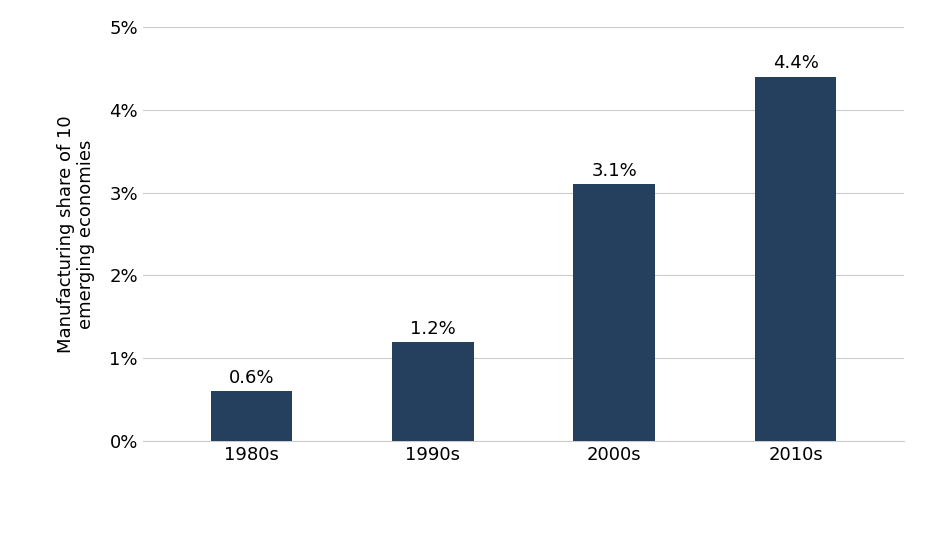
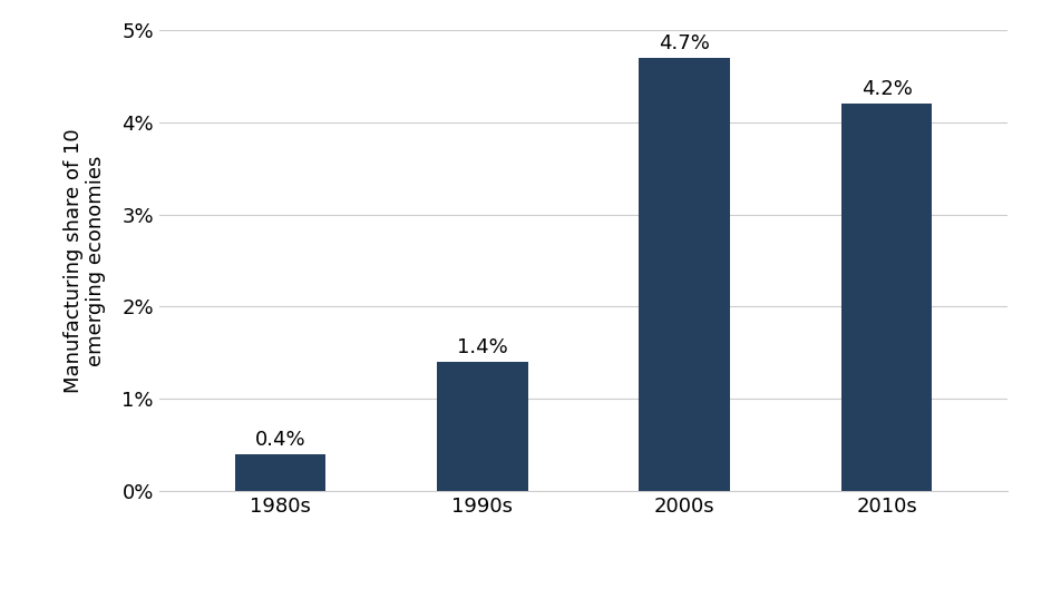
1980s: 0.6% -> 0.4%
1990s: 1.2% -> 1.4%
2000s: 3.1% -> 4.7%
2010s: 4.4% -> 4.2%
